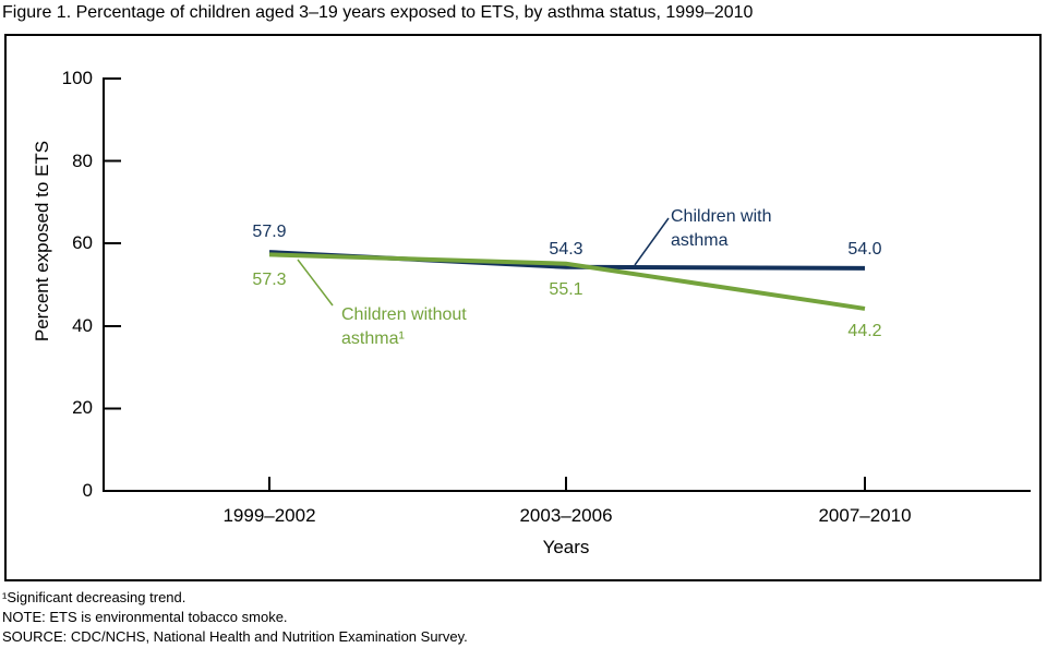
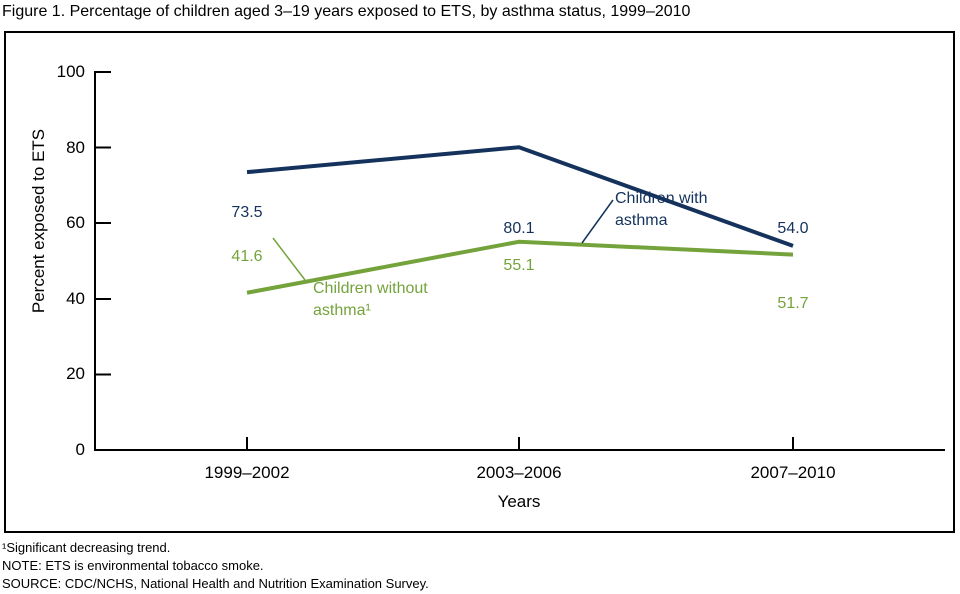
Children with asthma/1999–2002: 57.9 -> 73.5
Children without asthma¹/1999–2002: 57.3 -> 41.6
Children with asthma/2003–2006: 54.3 -> 80.1
Children without asthma¹/2007–2010: 44.2 -> 51.7
